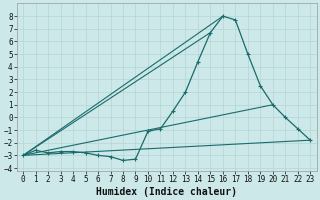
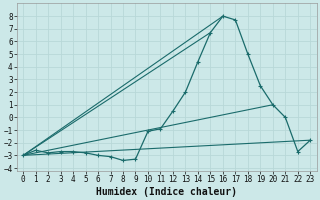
22: -0.9 -> -2.7
